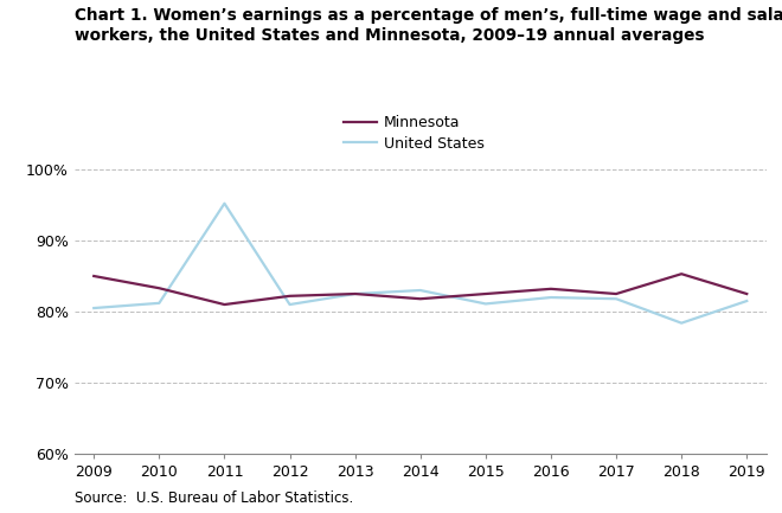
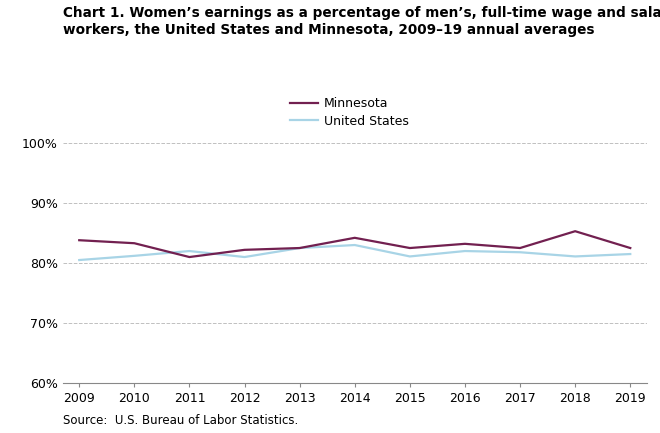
Minnesota/2009: 85.0% -> 83.8%
United States/2011: 95.2% -> 82.0%
Minnesota/2014: 81.8% -> 84.2%
United States/2018: 78.4% -> 81.1%
